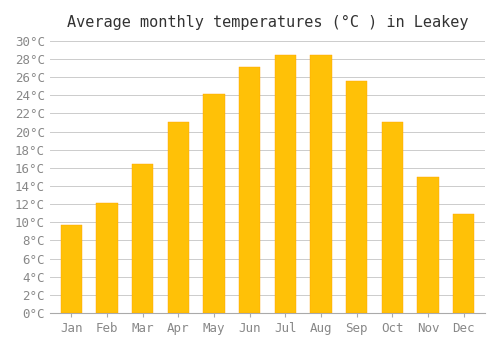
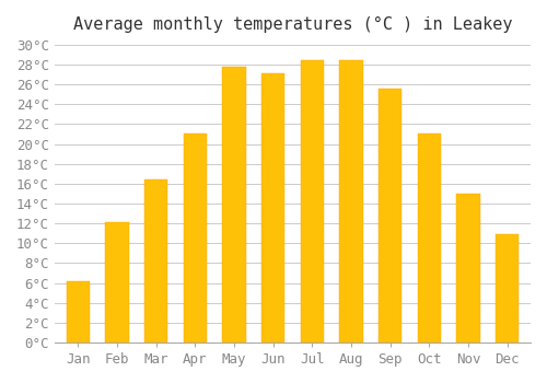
Jan: 9.7°C -> 6.2°C
May: 24.2°C -> 27.8°C
